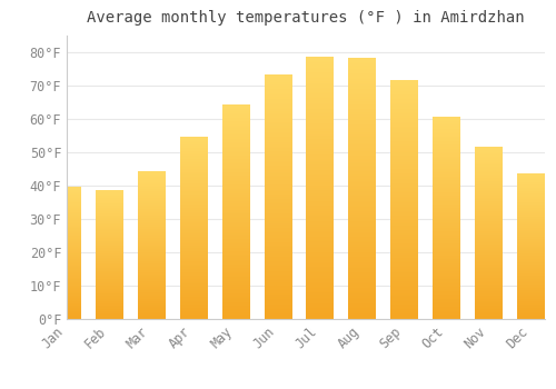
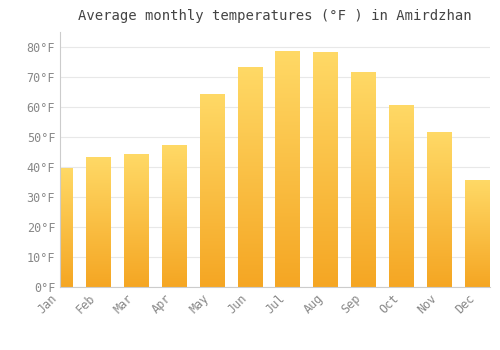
Feb: 38.5°F -> 43.0°F
Apr: 54.5°F -> 47.0°F
Dec: 43.5°F -> 35.5°F
